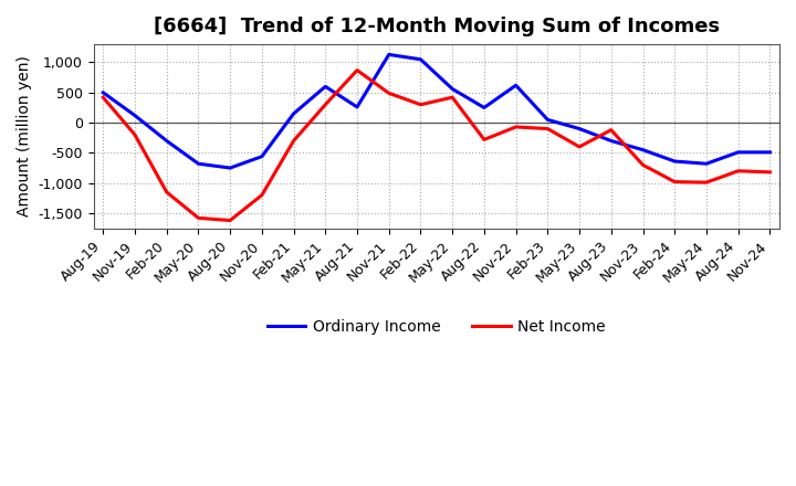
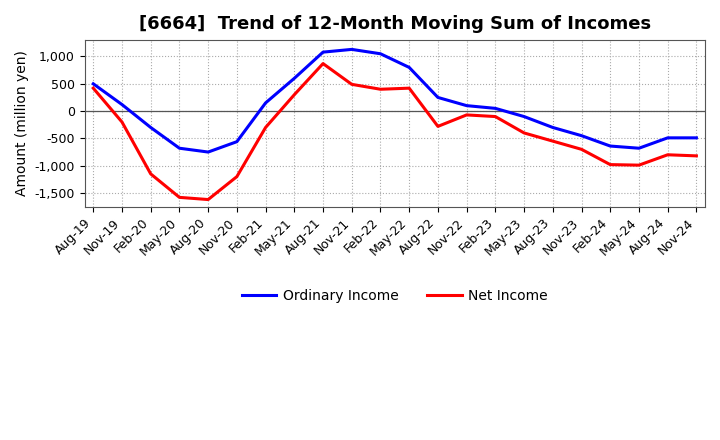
Ordinary Income/Aug-21: 260 -> 1,080
Net Income/Feb-22: 300 -> 400
Ordinary Income/May-22: 560 -> 800
Ordinary Income/Nov-22: 620 -> 100
Net Income/Aug-23: -120 -> -550
